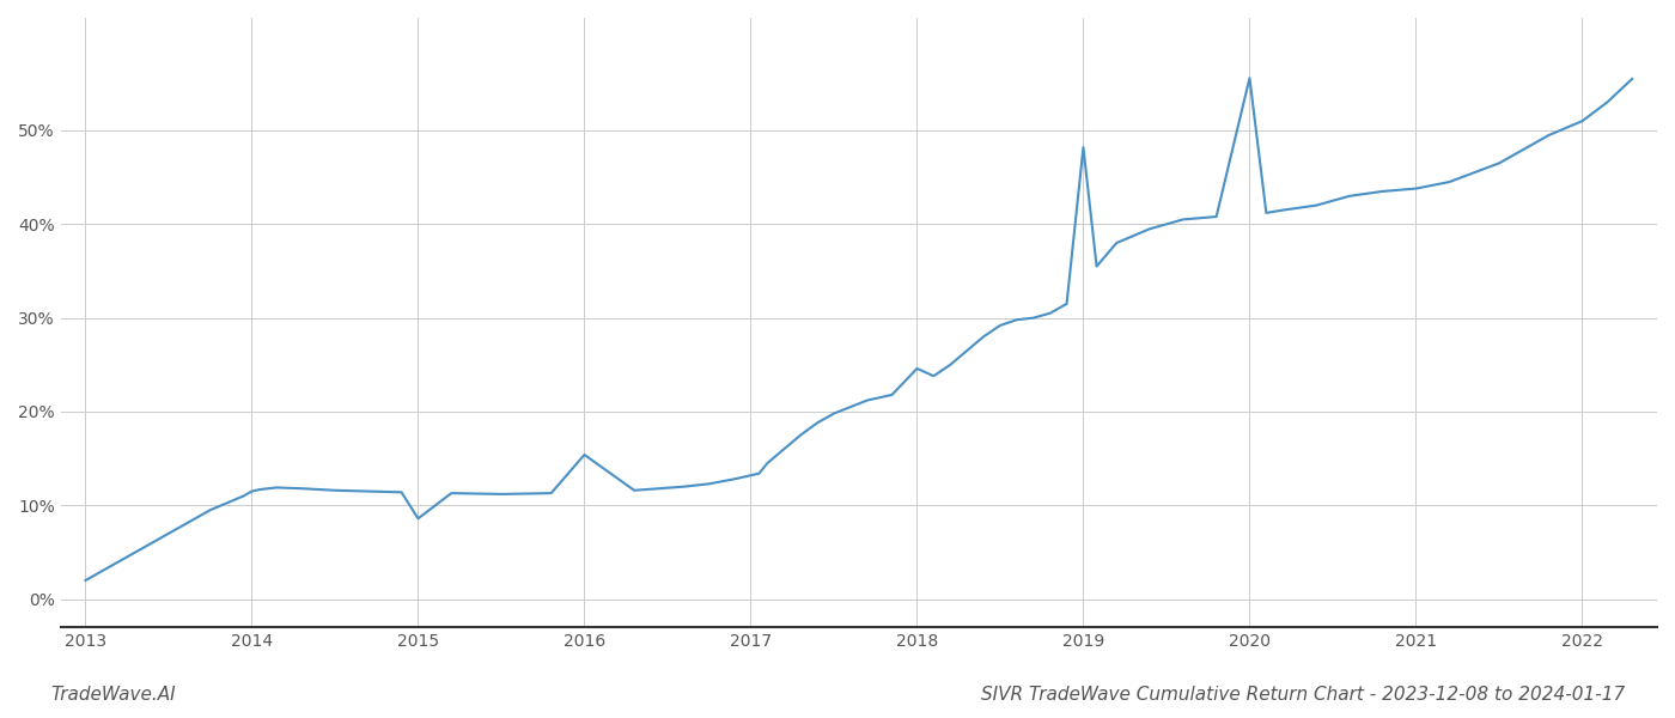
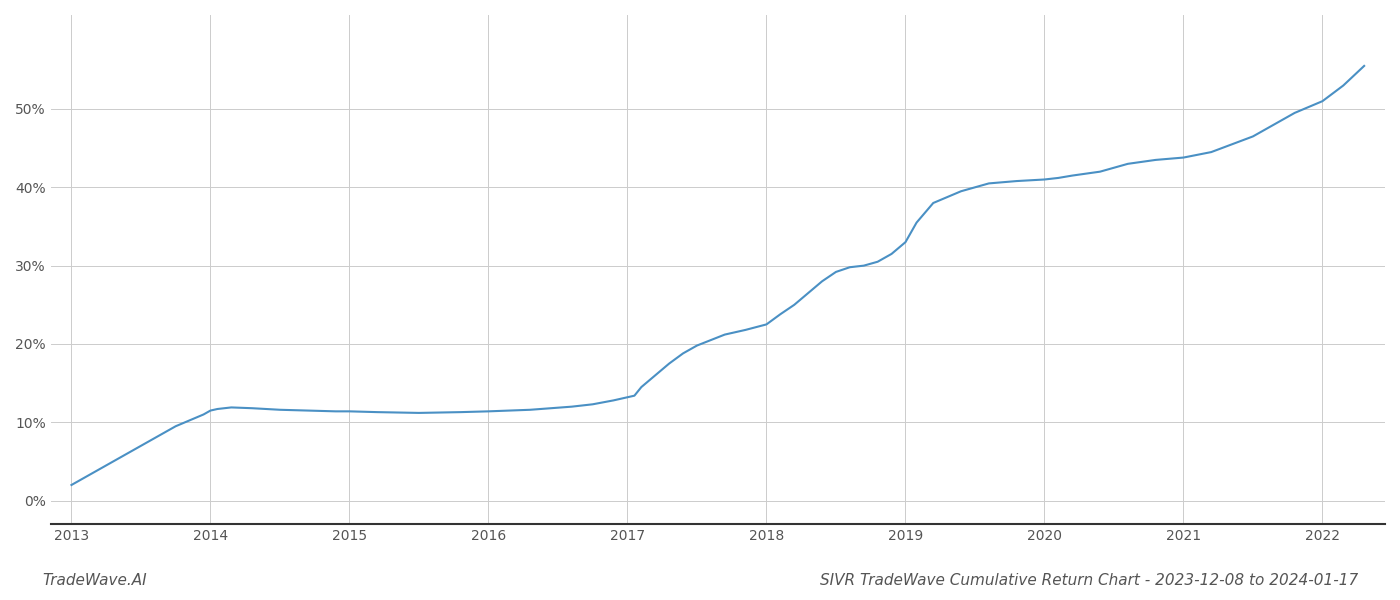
2015: 8.6% -> 11.4%
2016: 15.4% -> 11.4%
2018: 24.6% -> 22.5%
2019: 48.2% -> 33.0%
2020: 55.6% -> 41.0%
